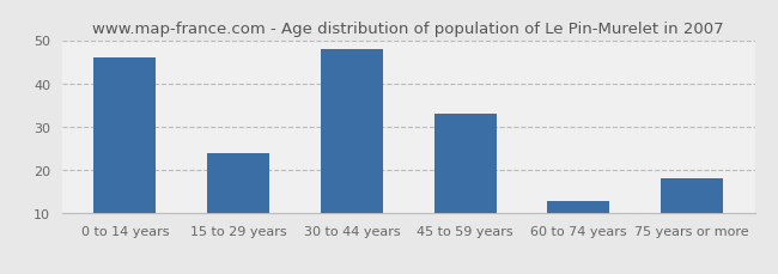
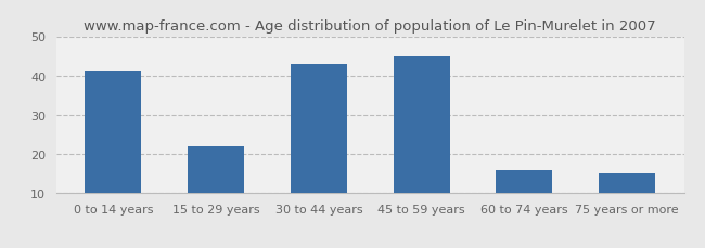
0 to 14 years: 46 -> 41
15 to 29 years: 24 -> 22
30 to 44 years: 48 -> 43
45 to 59 years: 33 -> 45
60 to 74 years: 13 -> 16
75 years or more: 18 -> 15
